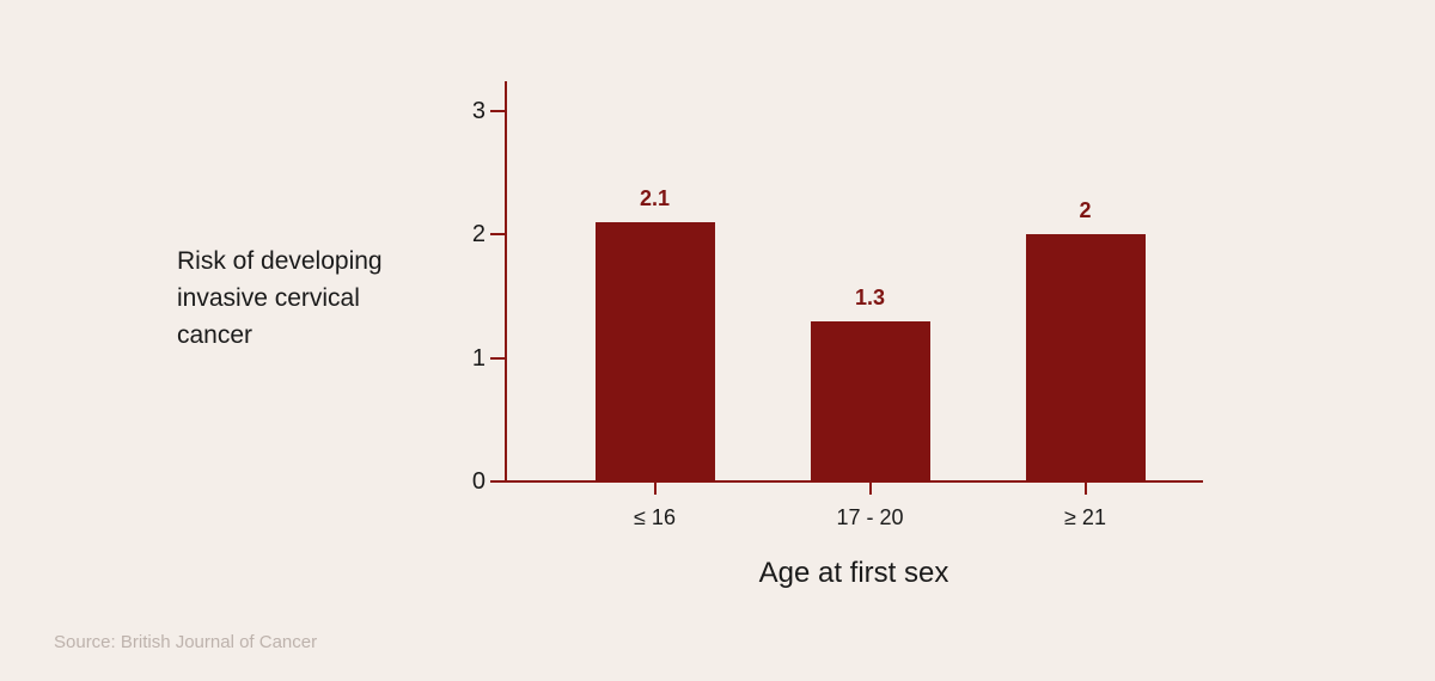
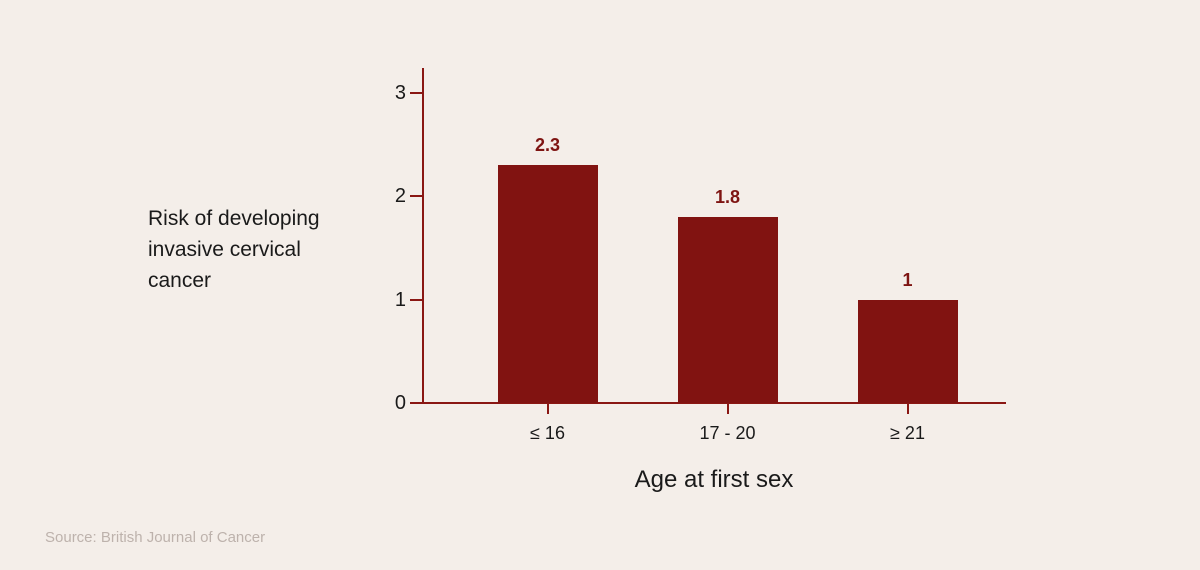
≤ 16: 2.1 -> 2.3
17 - 20: 1.3 -> 1.8
≥ 21: 2 -> 1
